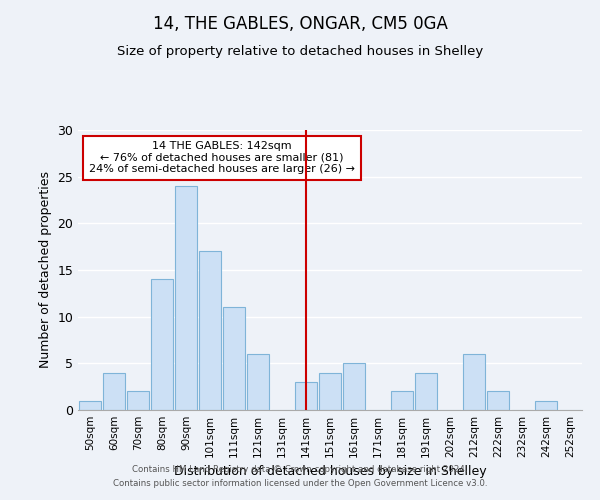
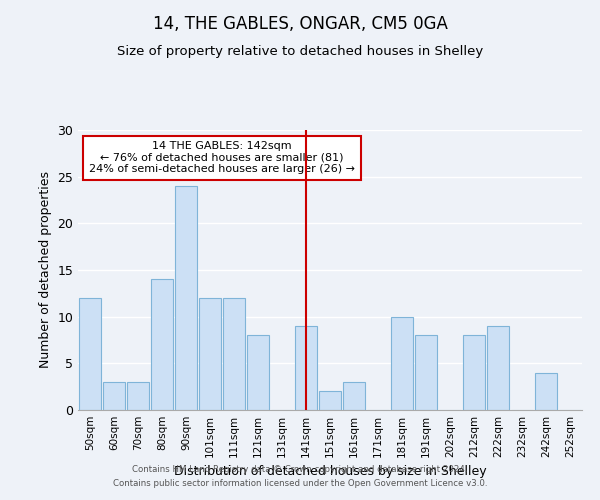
50sqm: 1 -> 12
60sqm: 4 -> 3
70sqm: 2 -> 3
101sqm: 17 -> 12
111sqm: 11 -> 12
121sqm: 6 -> 8
141sqm: 3 -> 9
151sqm: 4 -> 2
161sqm: 5 -> 3
181sqm: 2 -> 10
191sqm: 4 -> 8
212sqm: 6 -> 8
222sqm: 2 -> 9
242sqm: 1 -> 4
